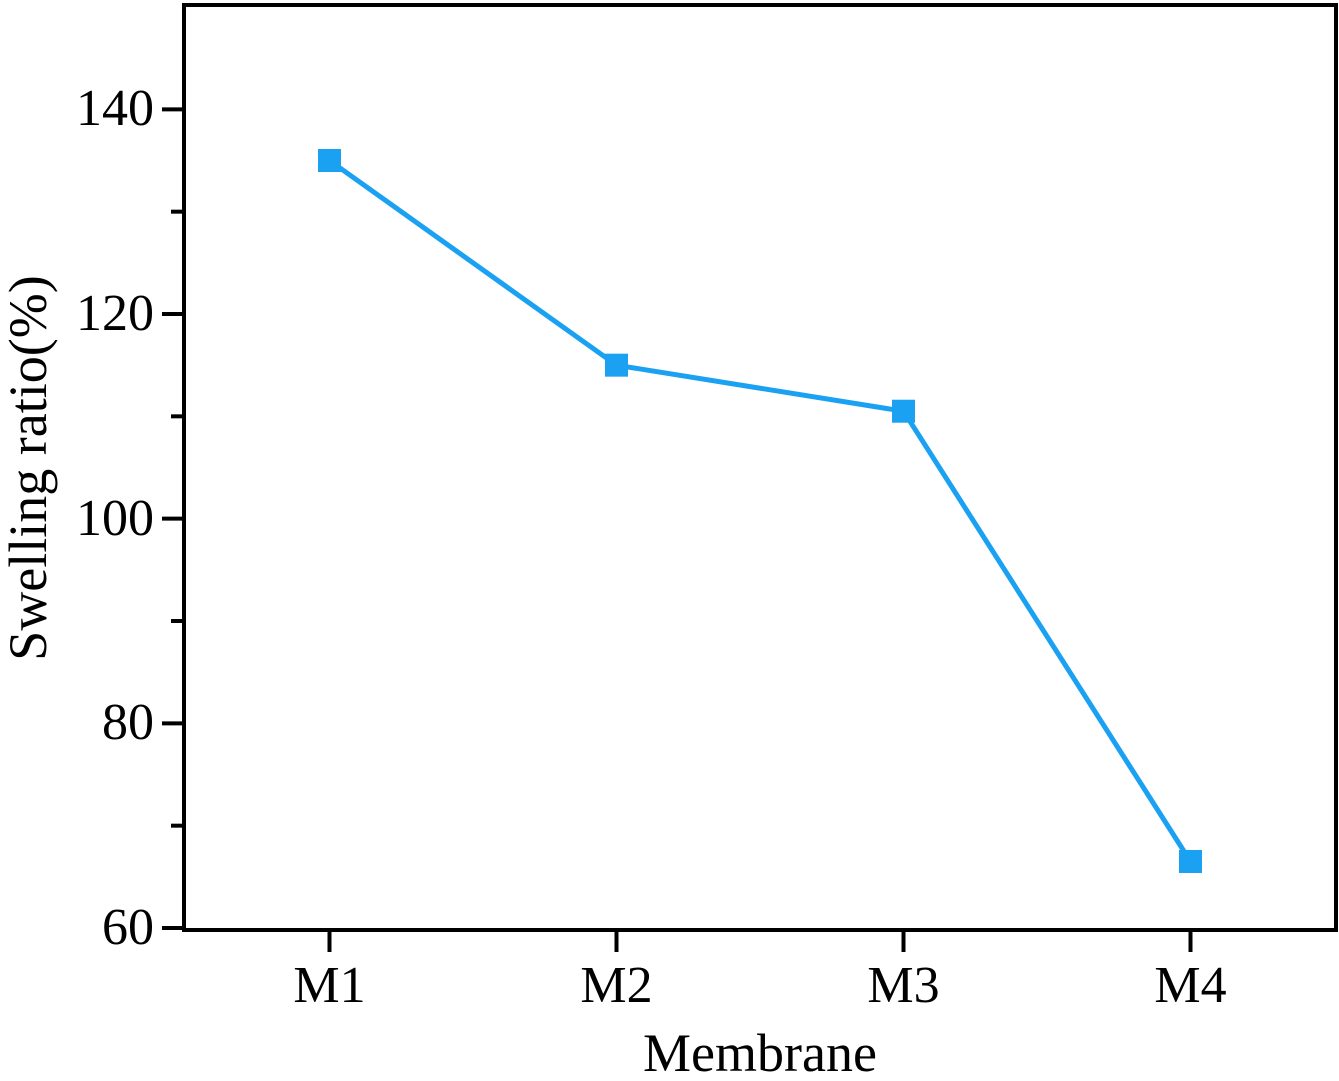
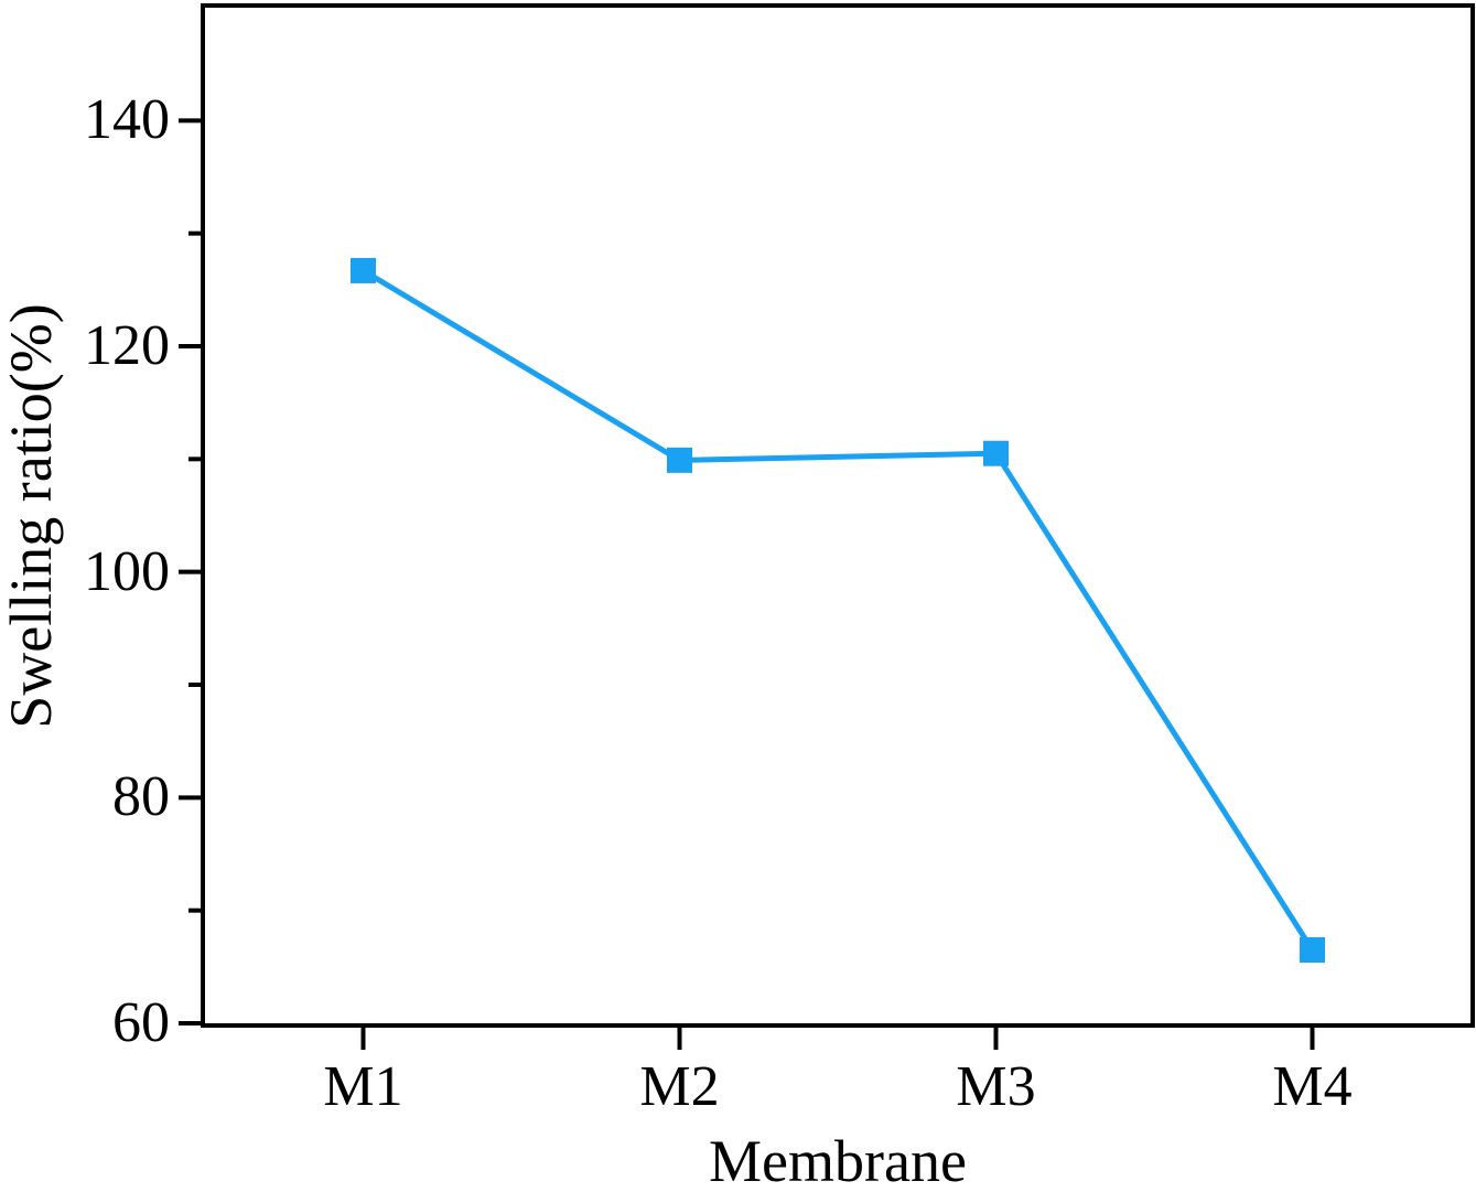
M1: 135.0 -> 126.7
M2: 115.0 -> 109.9
